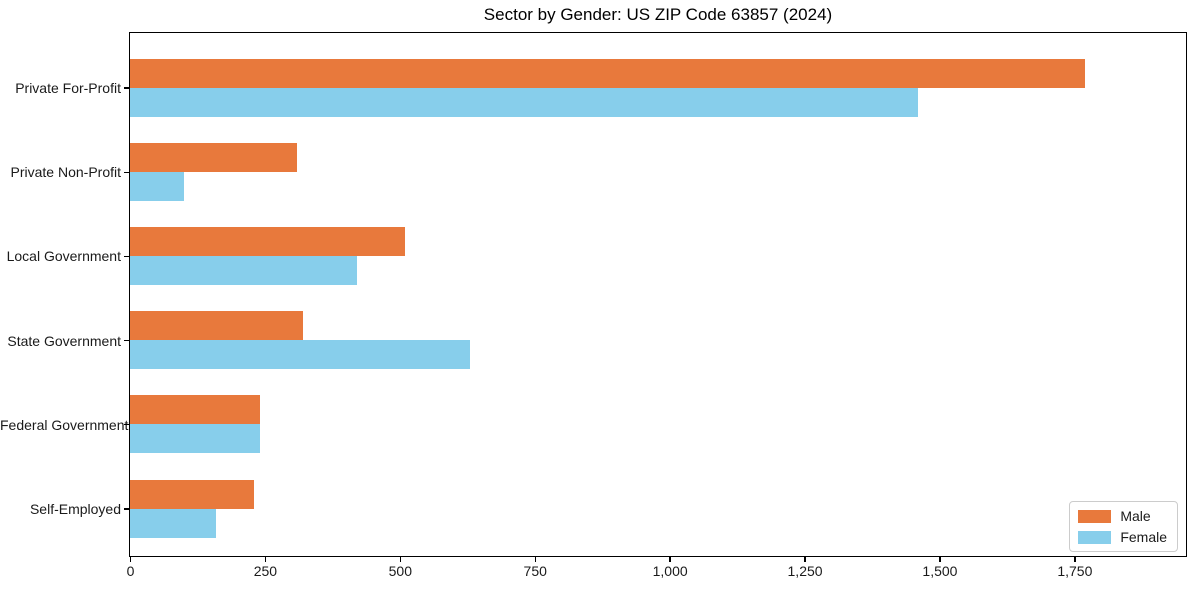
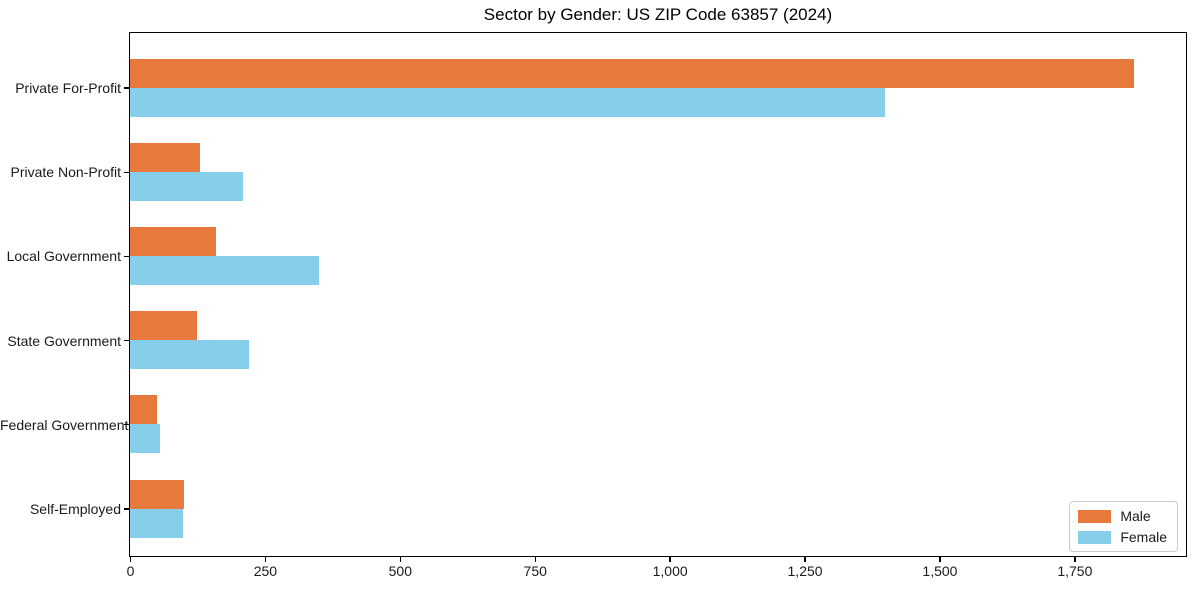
Male/Private For-Profit: 1770 -> 1860
Female/Private For-Profit: 1460 -> 1400
Male/Private Non-Profit: 310 -> 130
Female/Private Non-Profit: 100 -> 210
Male/Local Government: 510 -> 160
Female/Local Government: 420 -> 350
Male/State Government: 320 -> 120
Female/State Government: 630 -> 220
Male/Federal Government: 240 -> 50
Female/Federal Government: 240 -> 60
Male/Self-Employed: 230 -> 100
Female/Self-Employed: 160 -> 100
